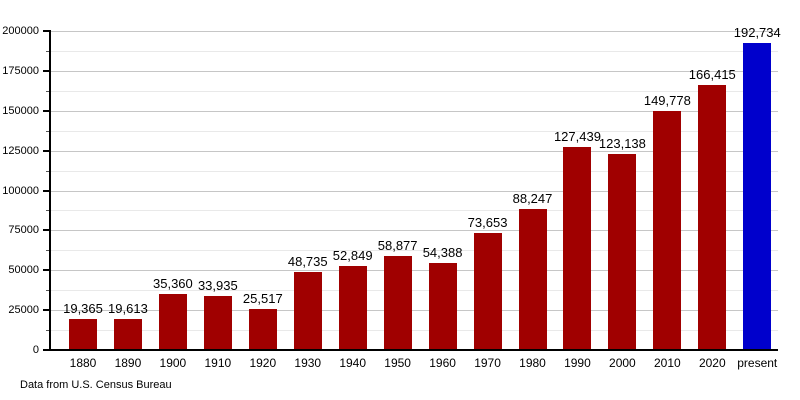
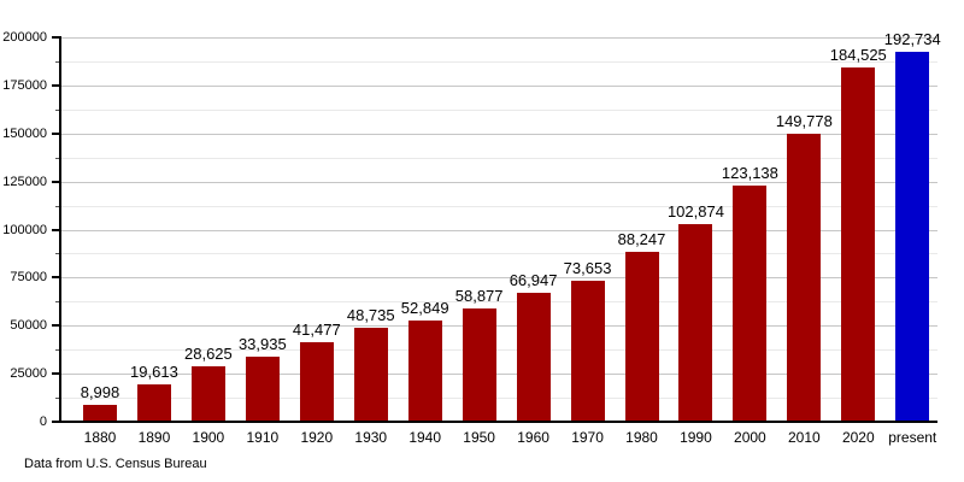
1880: 19,365 -> 8,998
1900: 35,360 -> 28,625
1920: 25,517 -> 41,477
1960: 54,388 -> 66,947
1990: 127,439 -> 102,874
2020: 166,415 -> 184,525
